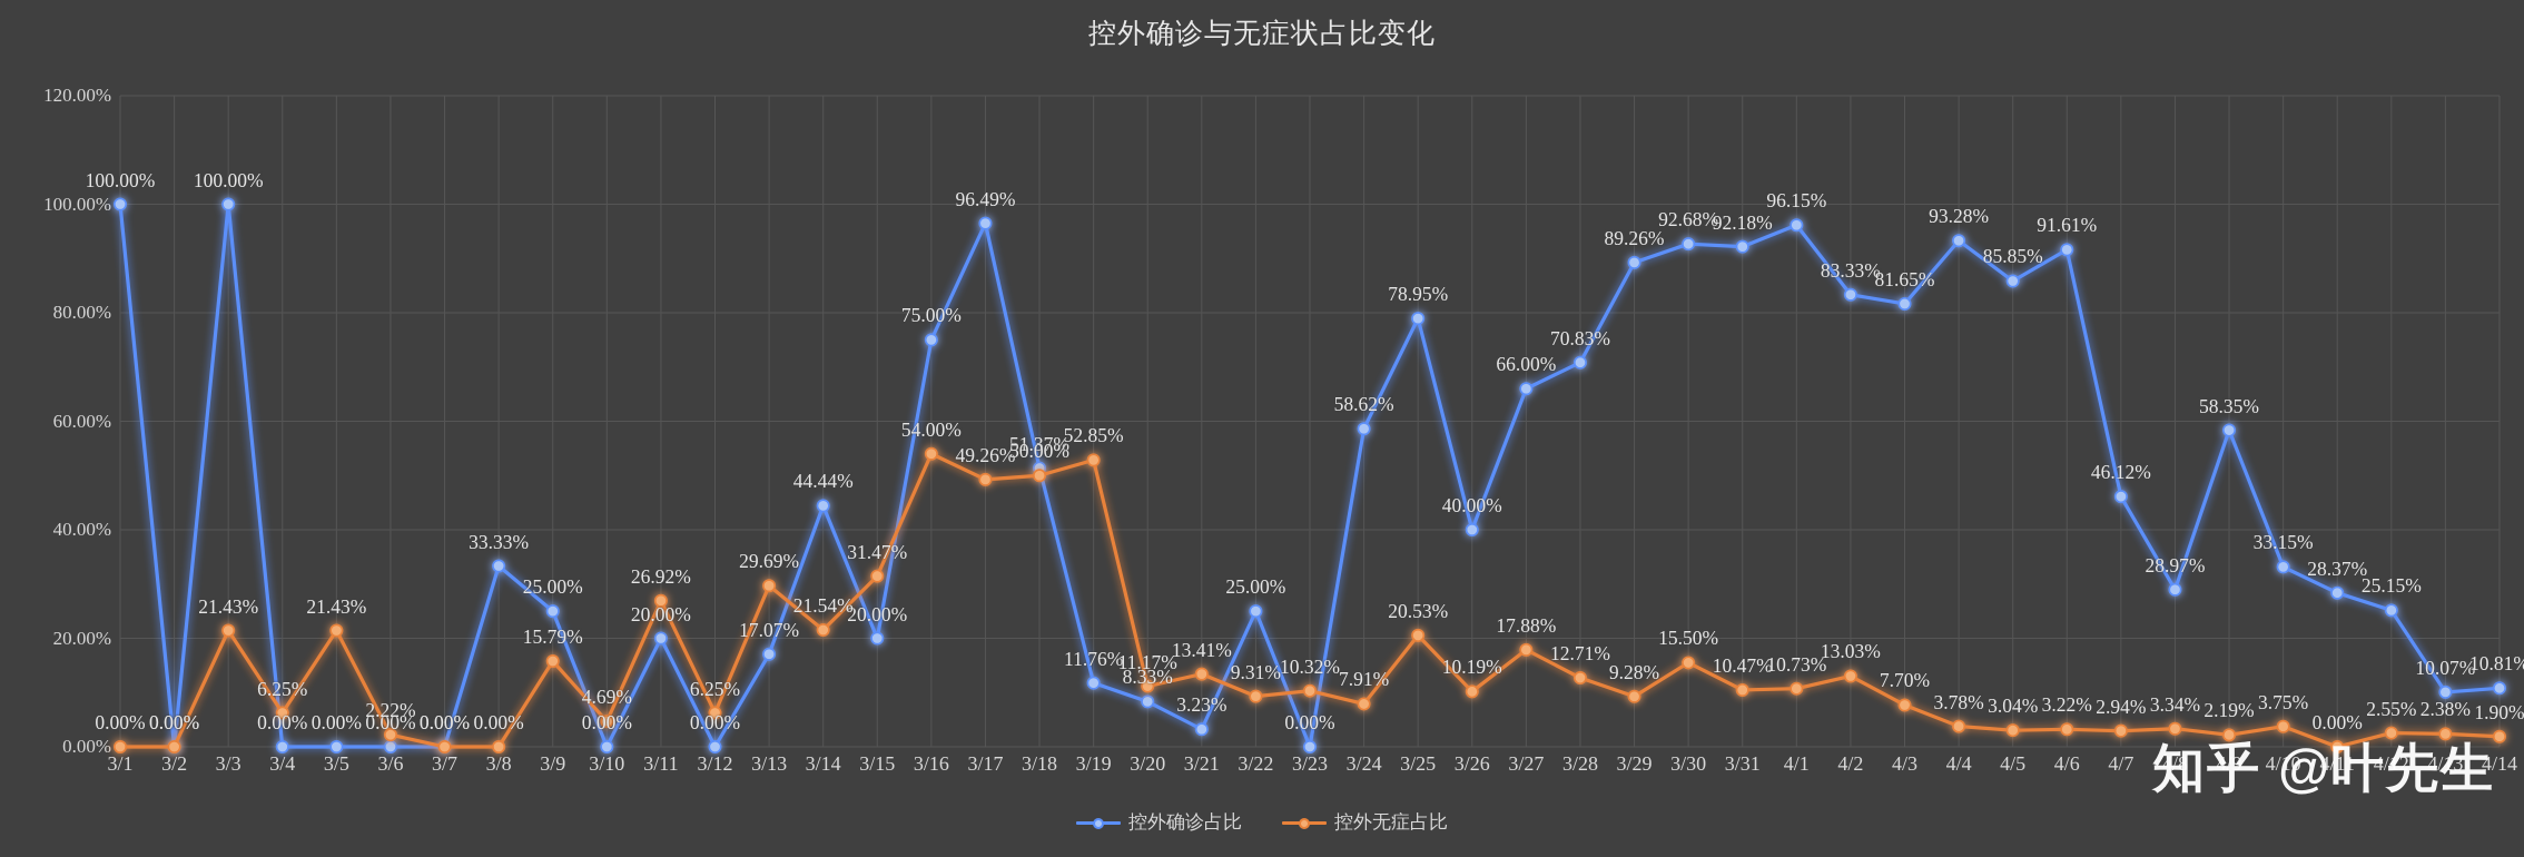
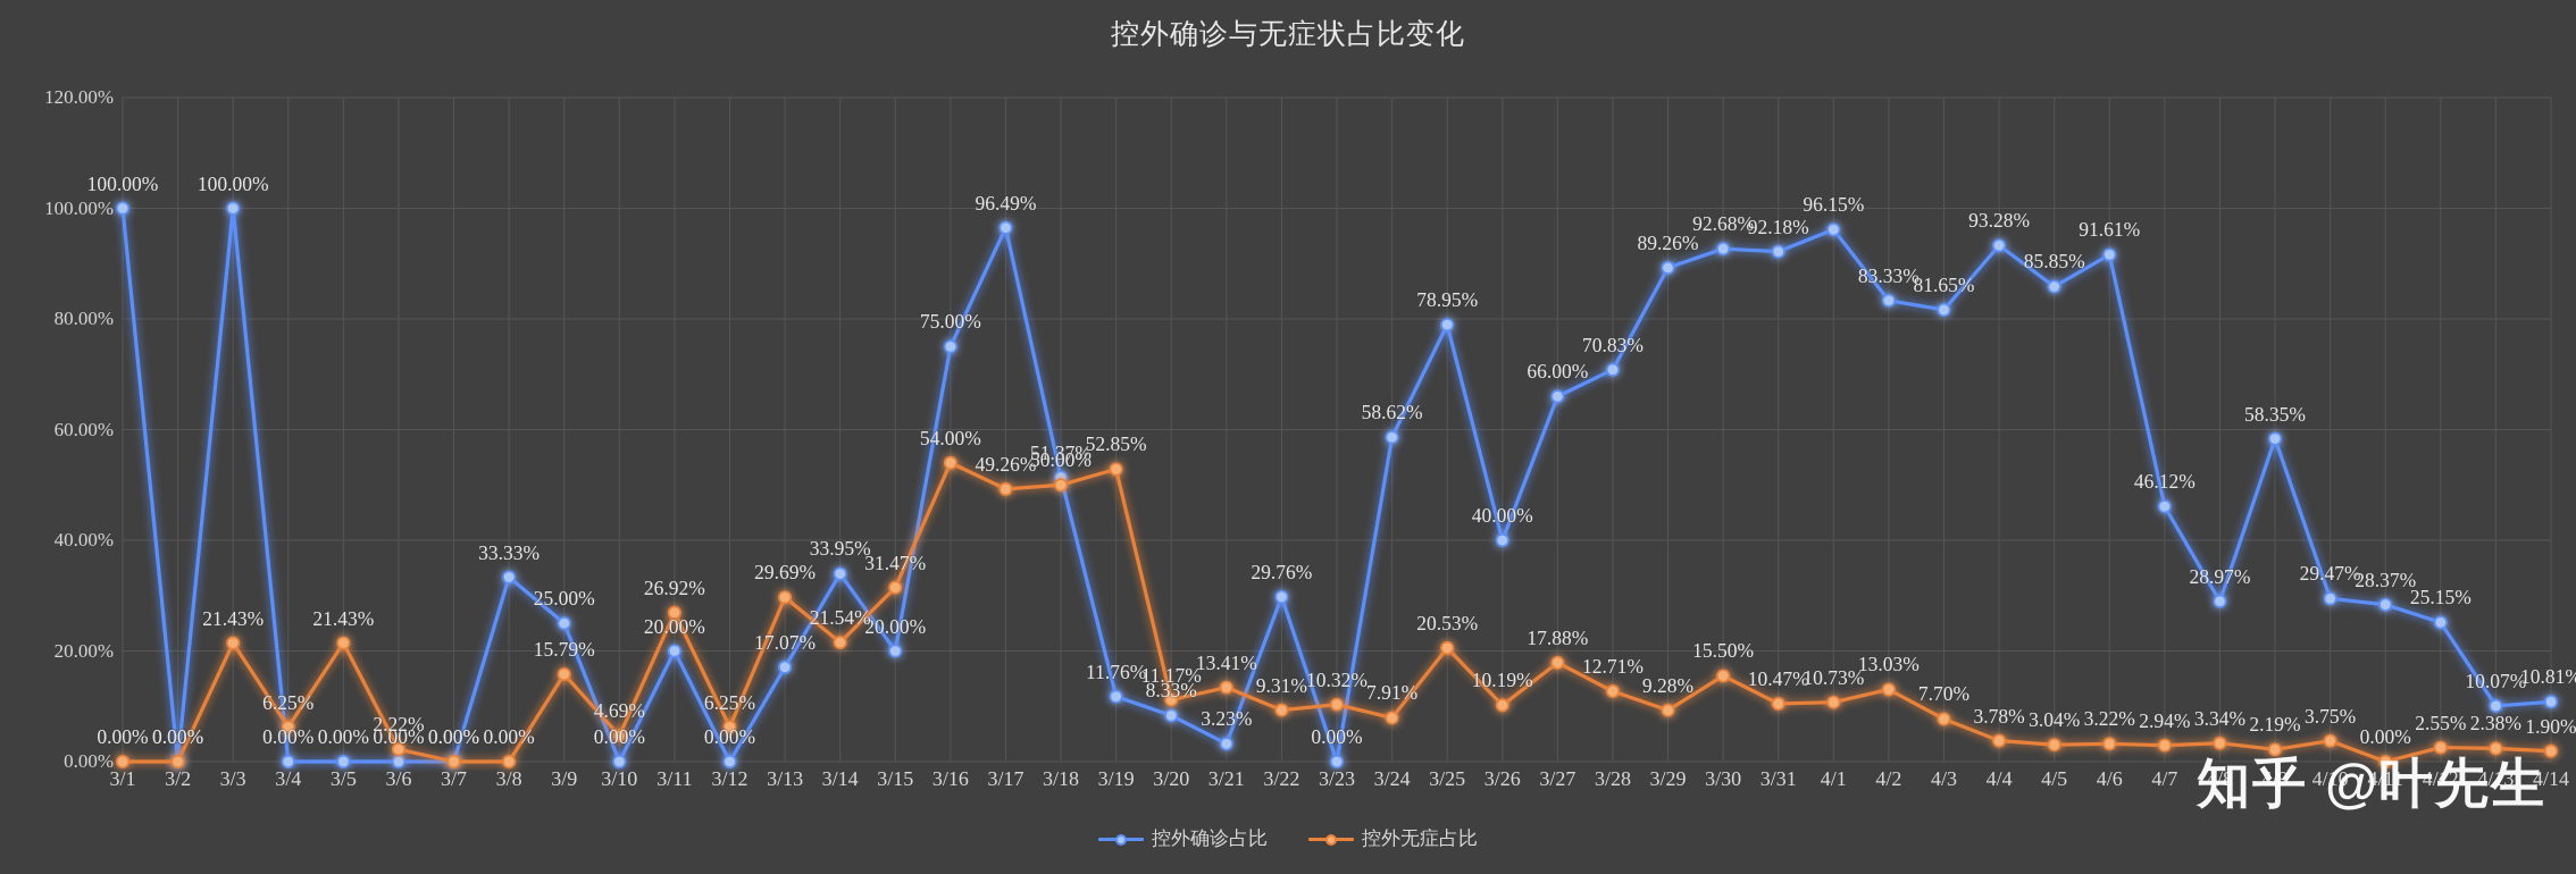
控外确诊占比/3/14: 44.44% -> 33.95%
控外确诊占比/3/22: 25.00% -> 29.76%
控外确诊占比/4/10: 33.15% -> 29.47%
